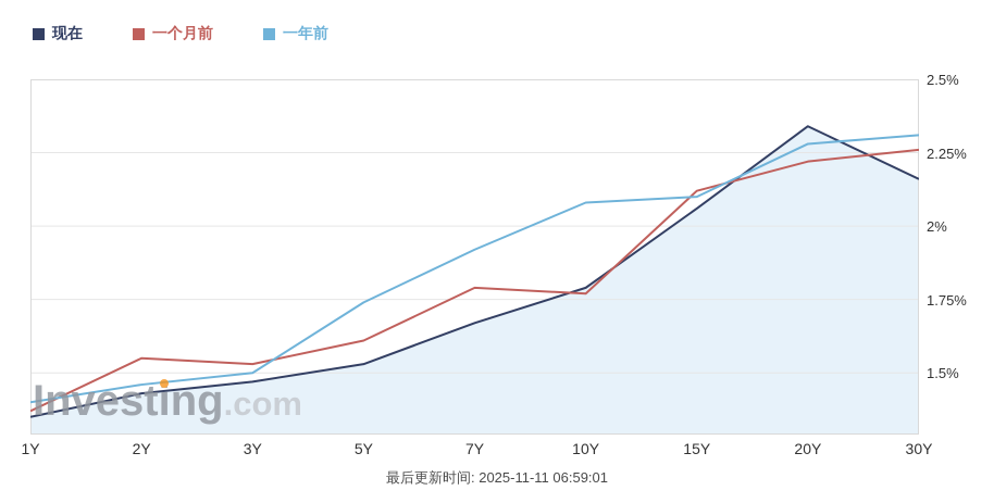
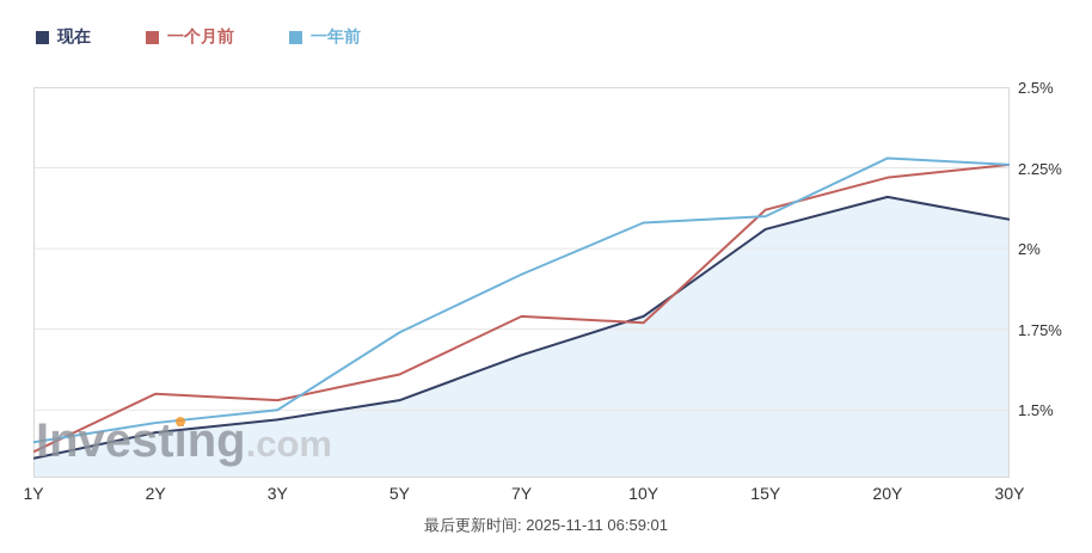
现在/20Y: 2.34% -> 2.16%
现在/30Y: 2.16% -> 2.09%
一年前/30Y: 2.31% -> 2.26%
